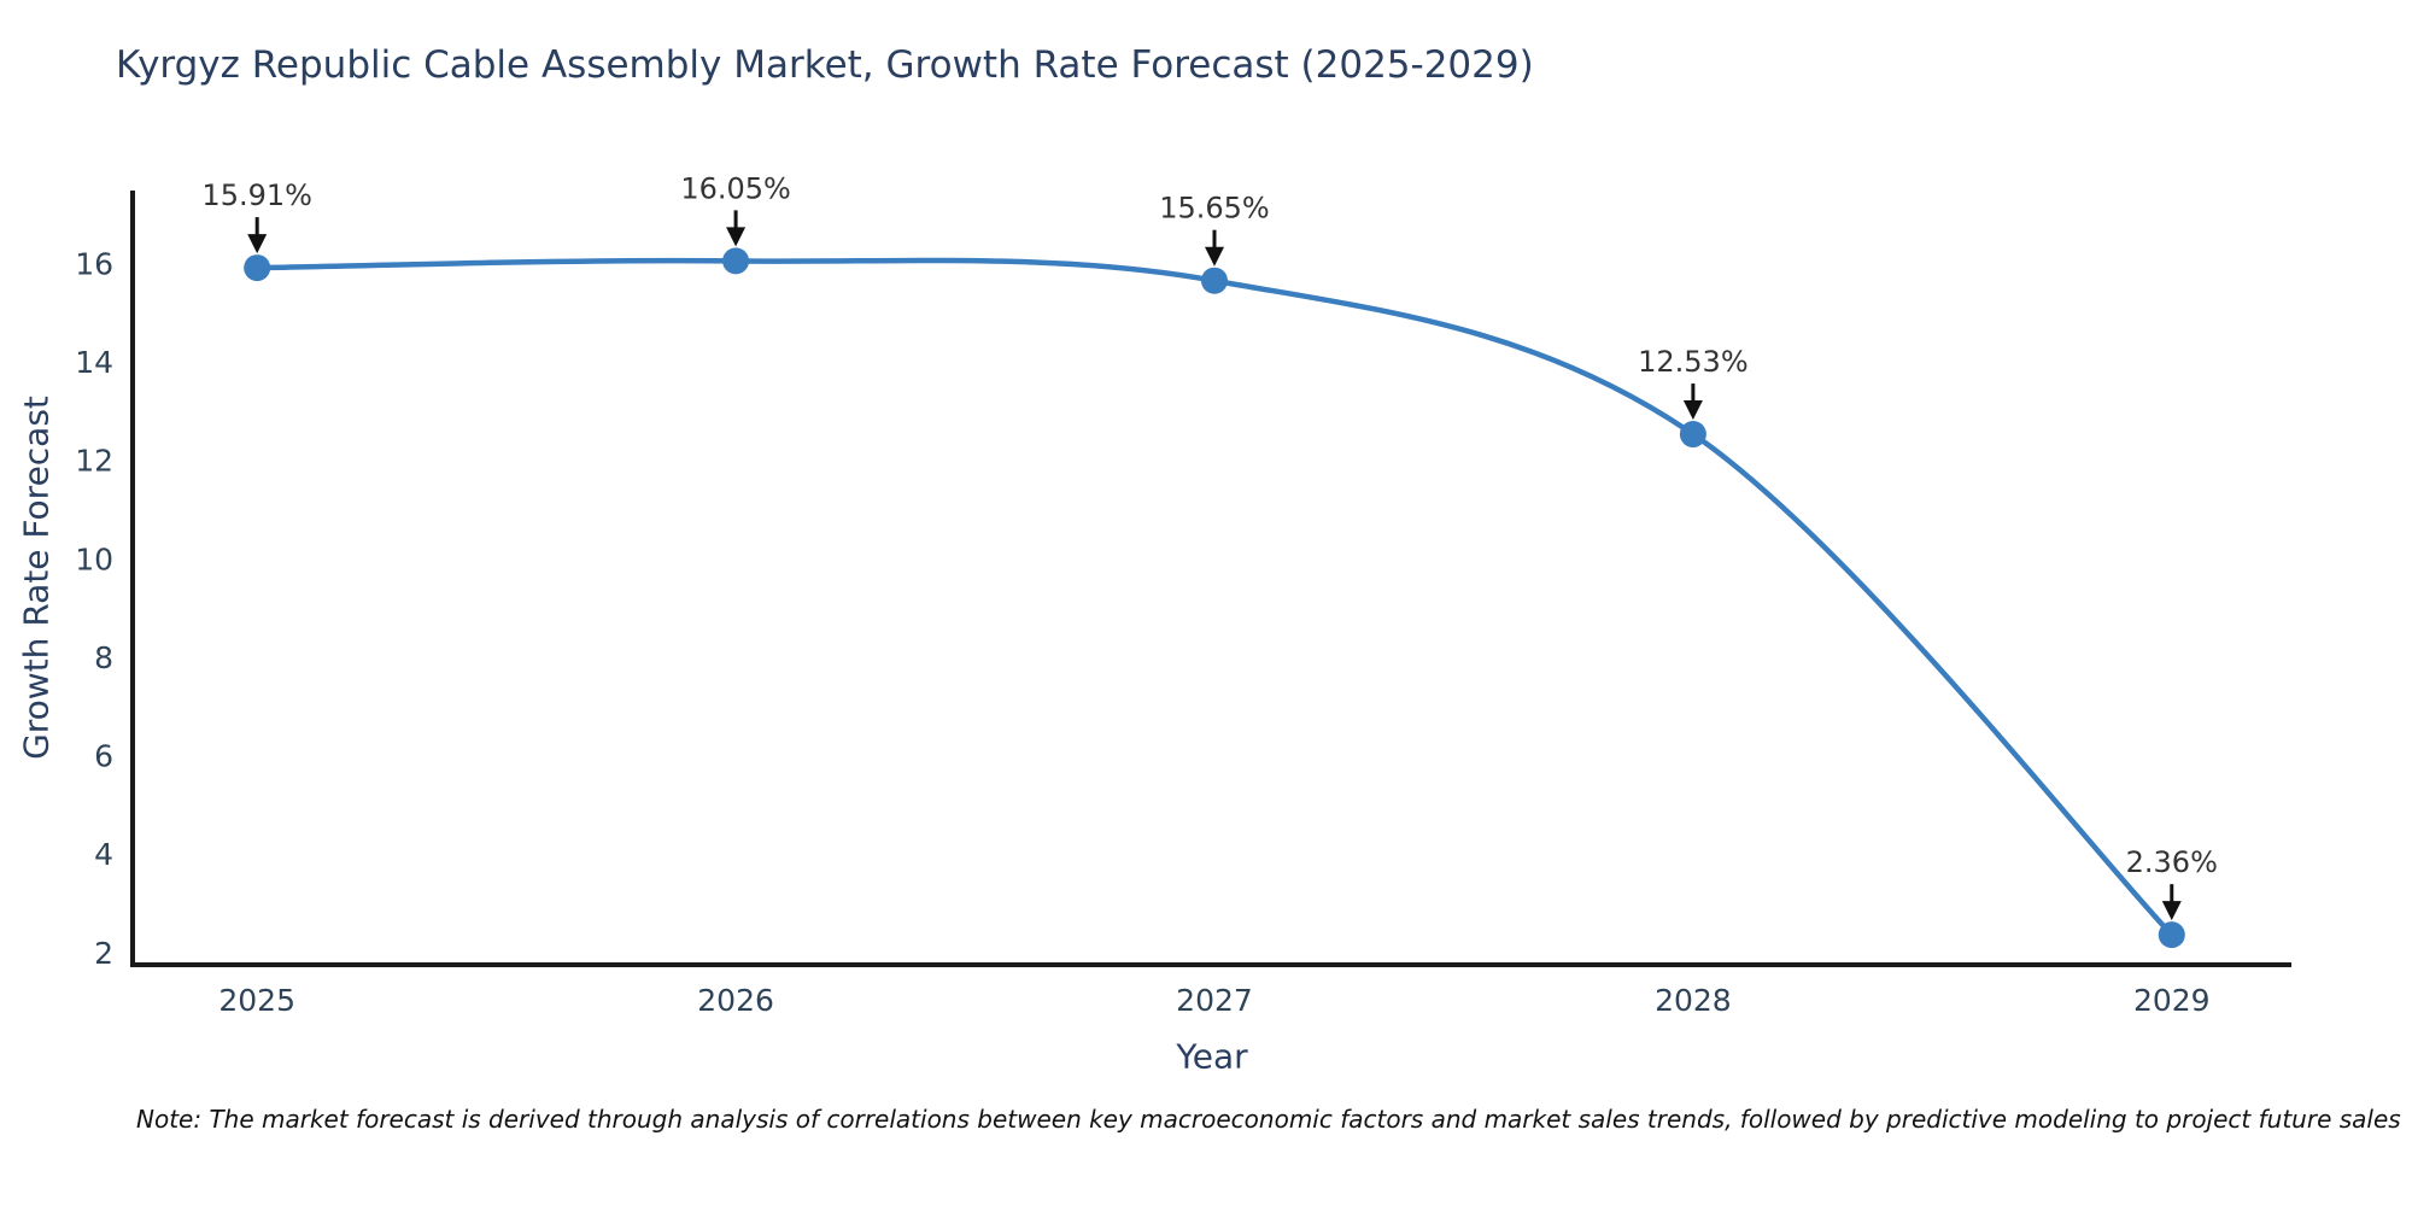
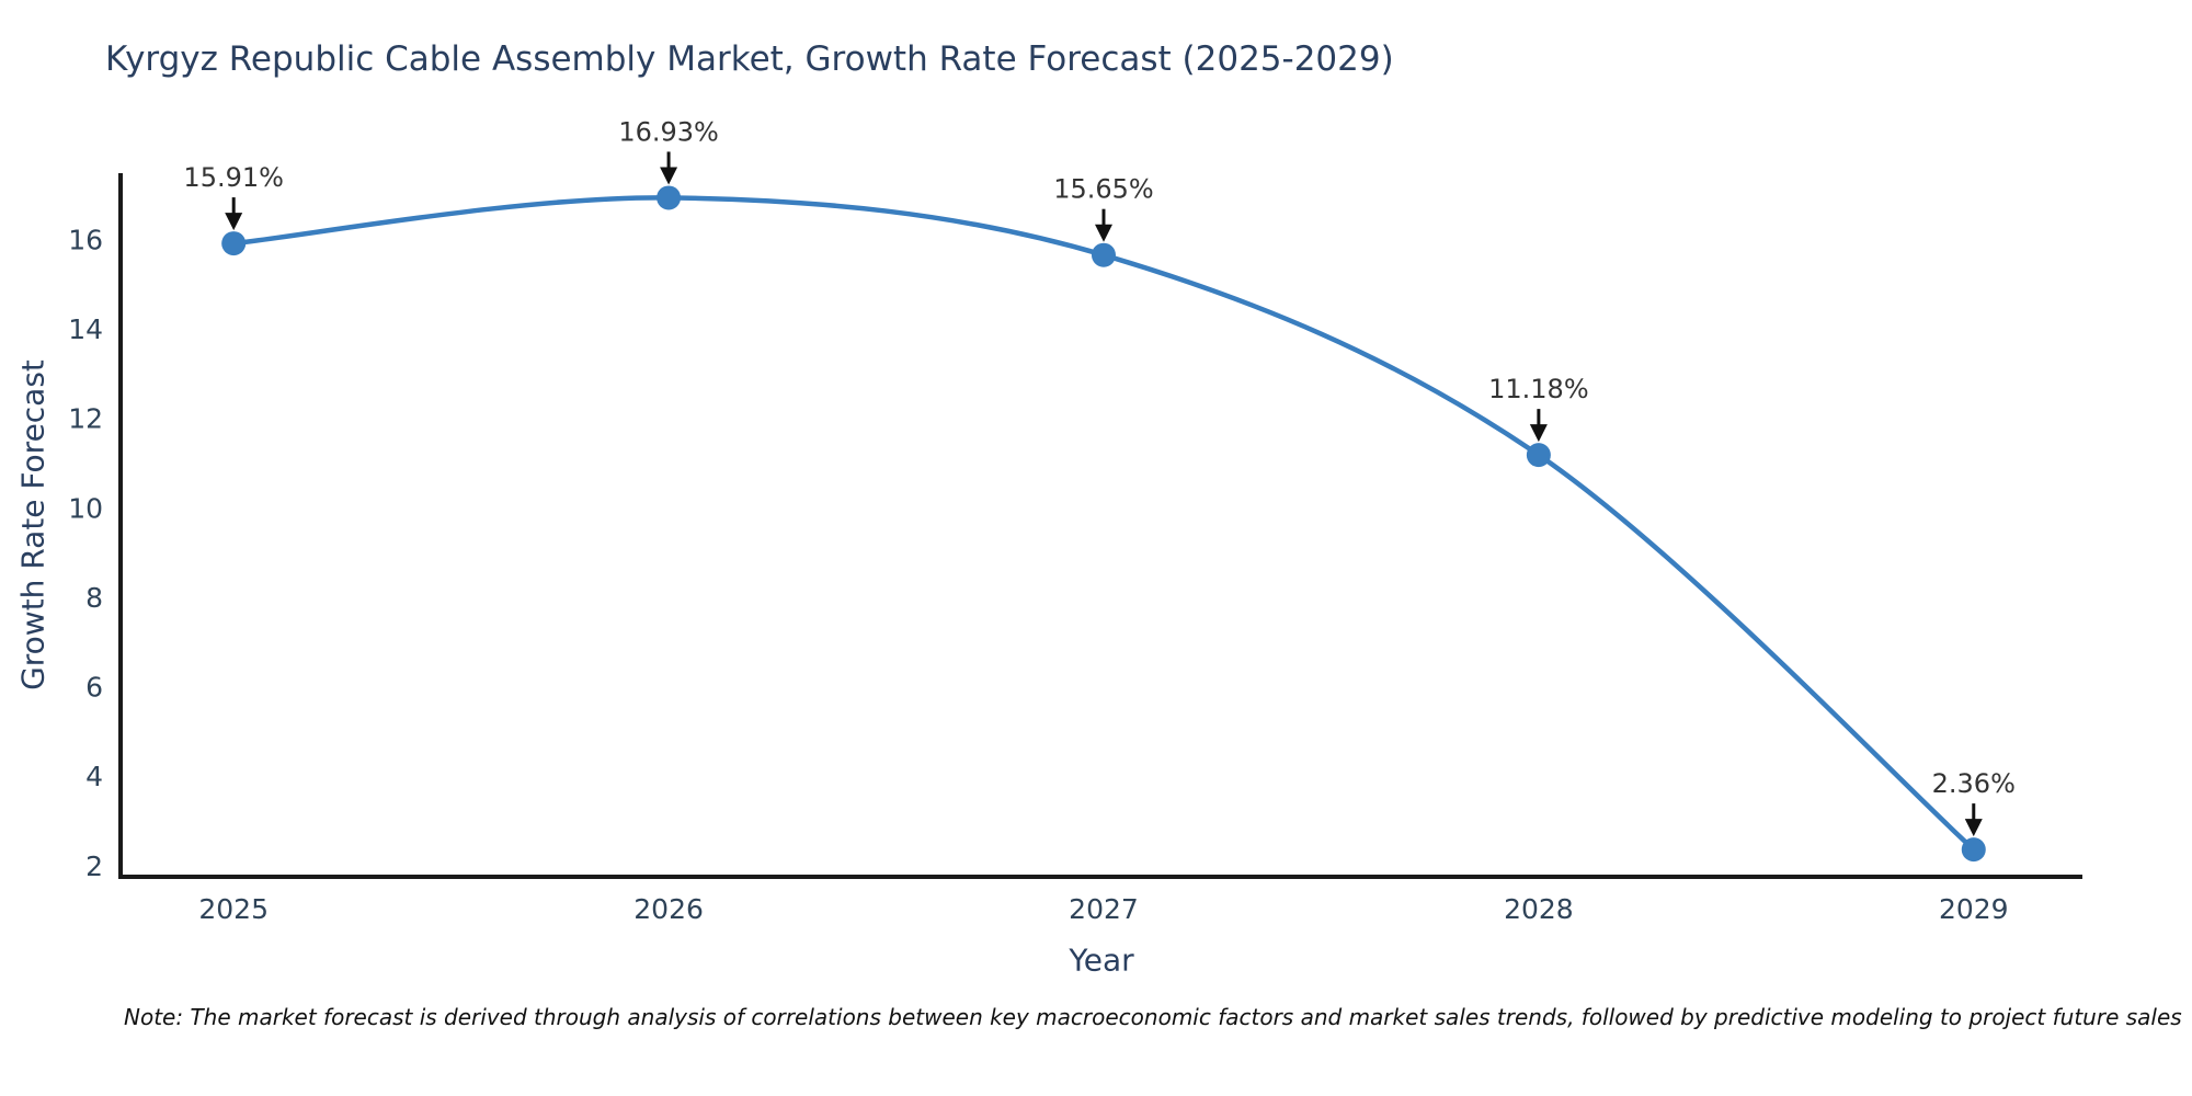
2026: 16.05% -> 16.93%
2028: 12.53% -> 11.18%
